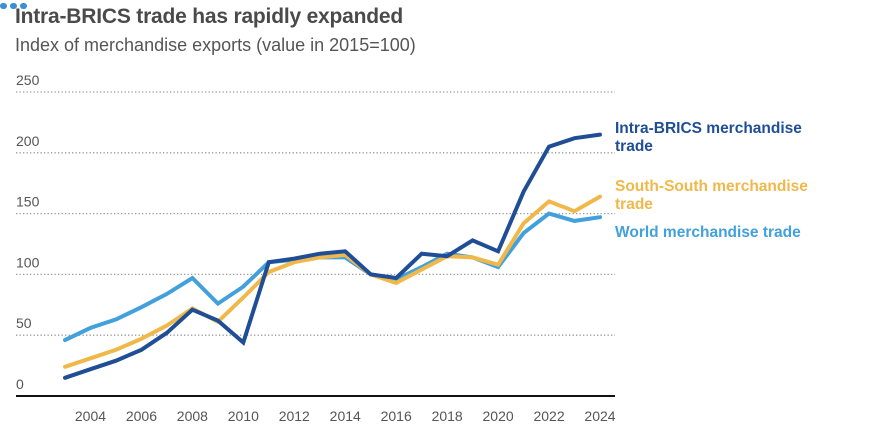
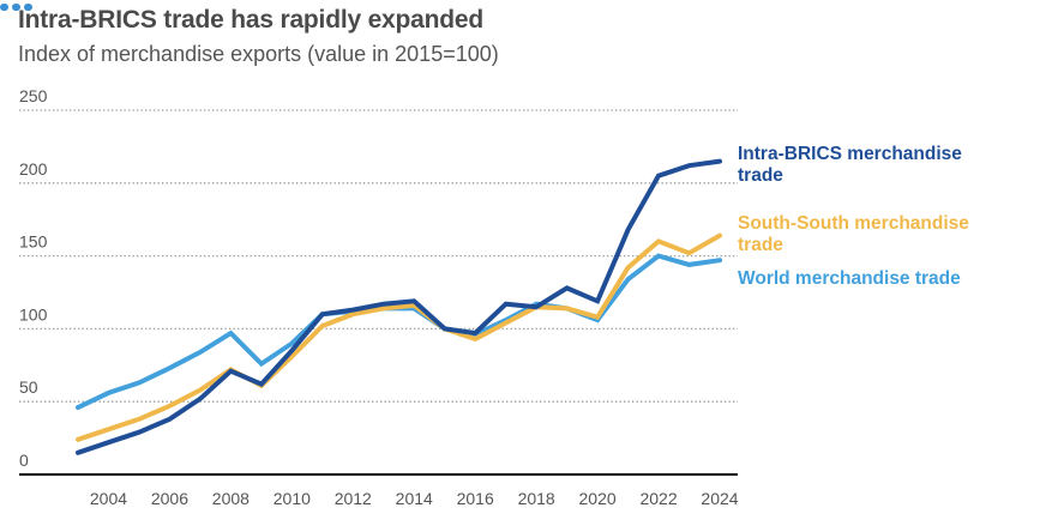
Intra-BRICS merchandise trade/2010: 44 -> 85
